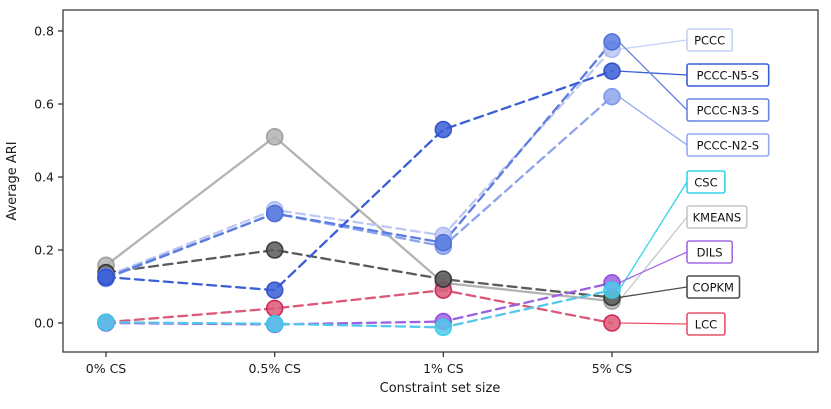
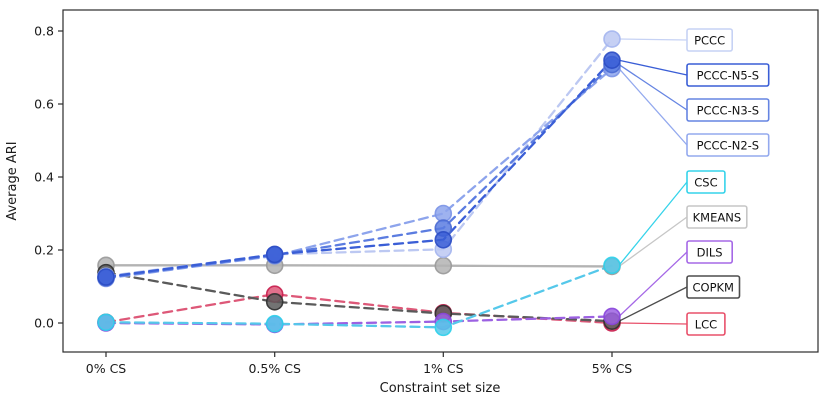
PCCC/0.5% CS: 0.31 -> 0.19
PCCC-N5-S/0.5% CS: 0.09 -> 0.19
PCCC-N3-S/0.5% CS: 0.30 -> 0.19
PCCC-N2-S/0.5% CS: 0.30 -> 0.18
KMEANS/0.5% CS: 0.51 -> 0.16
COPKM/0.5% CS: 0.20 -> 0.06
LCC/0.5% CS: 0.04 -> 0.08
PCCC/1% CS: 0.24 -> 0.20
PCCC-N5-S/1% CS: 0.53 -> 0.23
PCCC-N3-S/1% CS: 0.22 -> 0.26
PCCC-N2-S/1% CS: 0.21 -> 0.30
KMEANS/1% CS: 0.11 -> 0.16
COPKM/1% CS: 0.12 -> 0.03
LCC/1% CS: 0.09 -> 0.03
PCCC/5% CS: 0.75 -> 0.78
PCCC-N5-S/5% CS: 0.69 -> 0.72
PCCC-N3-S/5% CS: 0.77 -> 0.71
PCCC-N2-S/5% CS: 0.62 -> 0.70
CSC/5% CS: 0.09 -> 0.16
KMEANS/5% CS: 0.06 -> 0.15
DILS/5% CS: 0.11 -> 0.02
COPKM/5% CS: 0.07 -> 0.01
